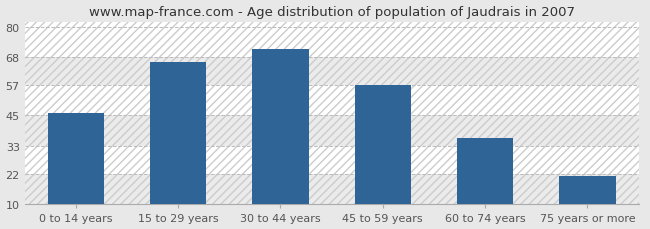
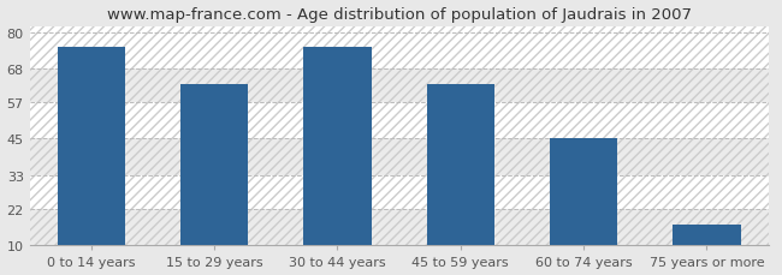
0 to 14 years: 46 -> 75
15 to 29 years: 66 -> 63
30 to 44 years: 71 -> 75
45 to 59 years: 57 -> 63
60 to 74 years: 36 -> 45
75 years or more: 21 -> 17
